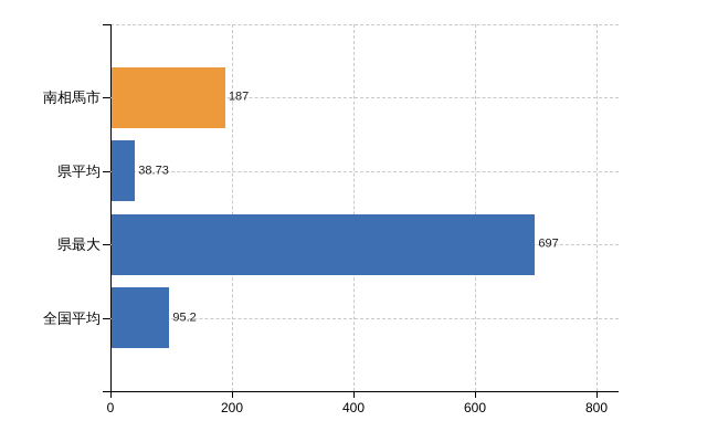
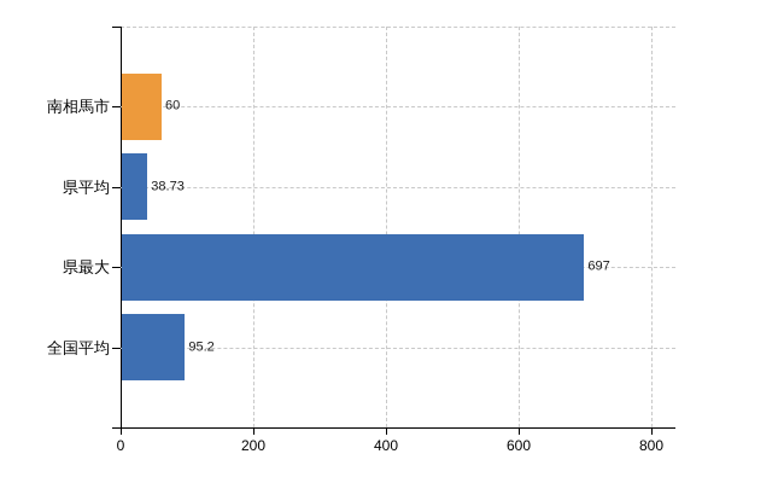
南相馬市: 187 -> 60
